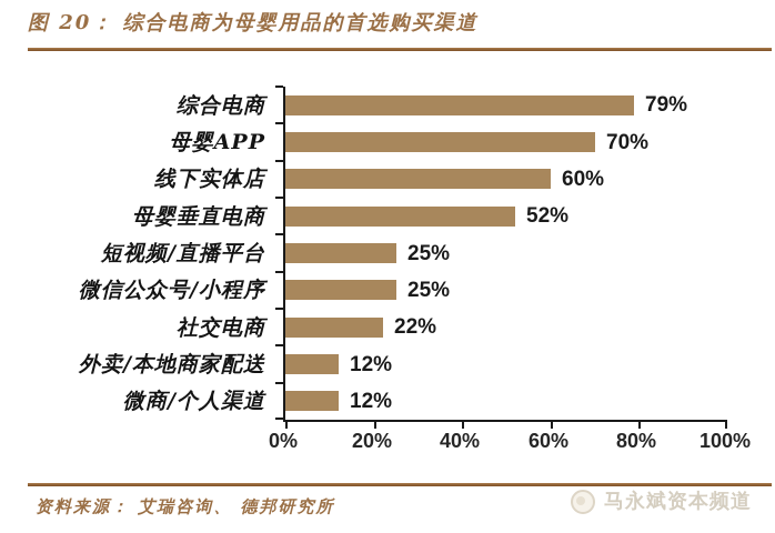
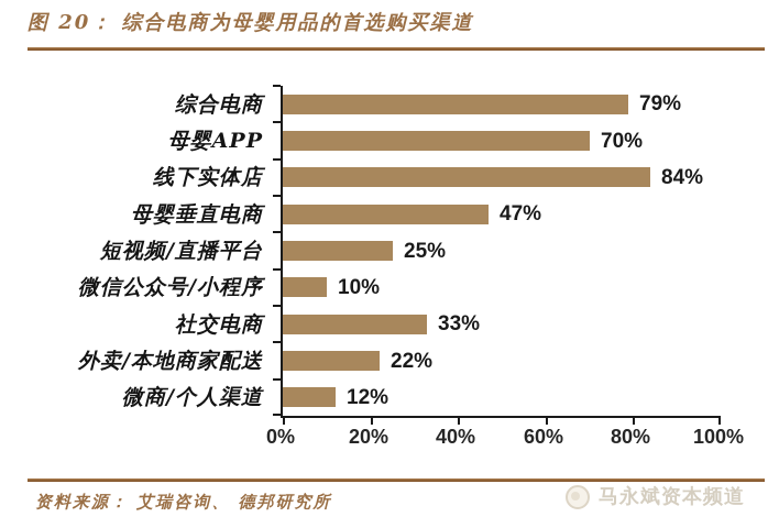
线下实体店: 60% -> 84%
母婴垂直电商: 52% -> 47%
微信公众号/小程序: 25% -> 10%
社交电商: 22% -> 33%
外卖/本地商家配送: 12% -> 22%
